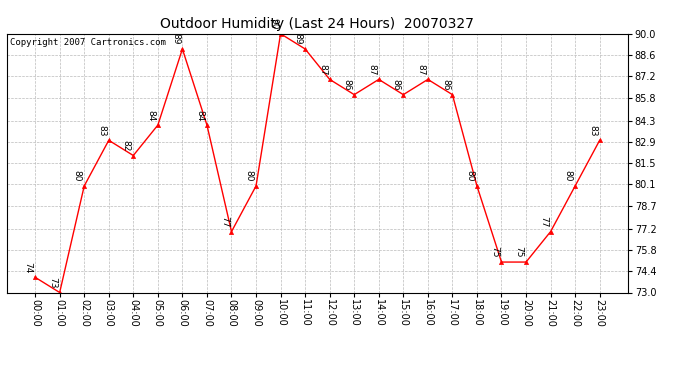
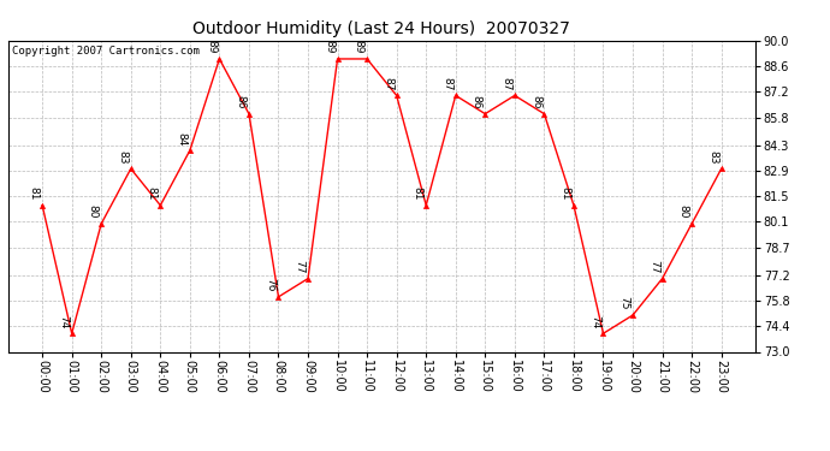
00:00: 74 -> 81
01:00: 73 -> 74
04:00: 82 -> 81
07:00: 84 -> 86
08:00: 77 -> 76
09:00: 80 -> 77
10:00: 90 -> 89
13:00: 86 -> 81
18:00: 80 -> 81
19:00: 75 -> 74
